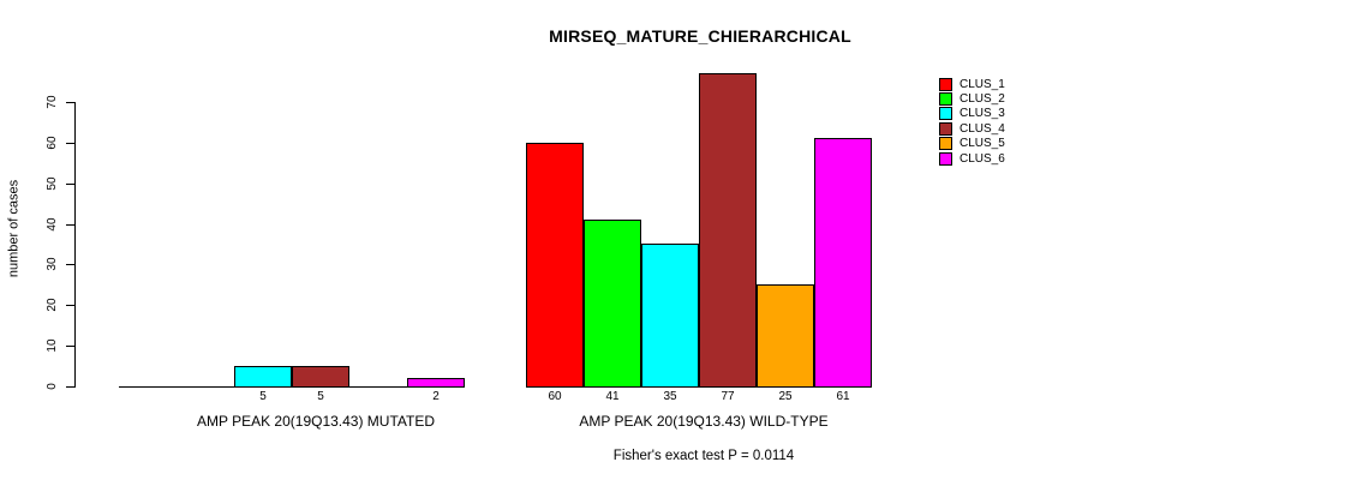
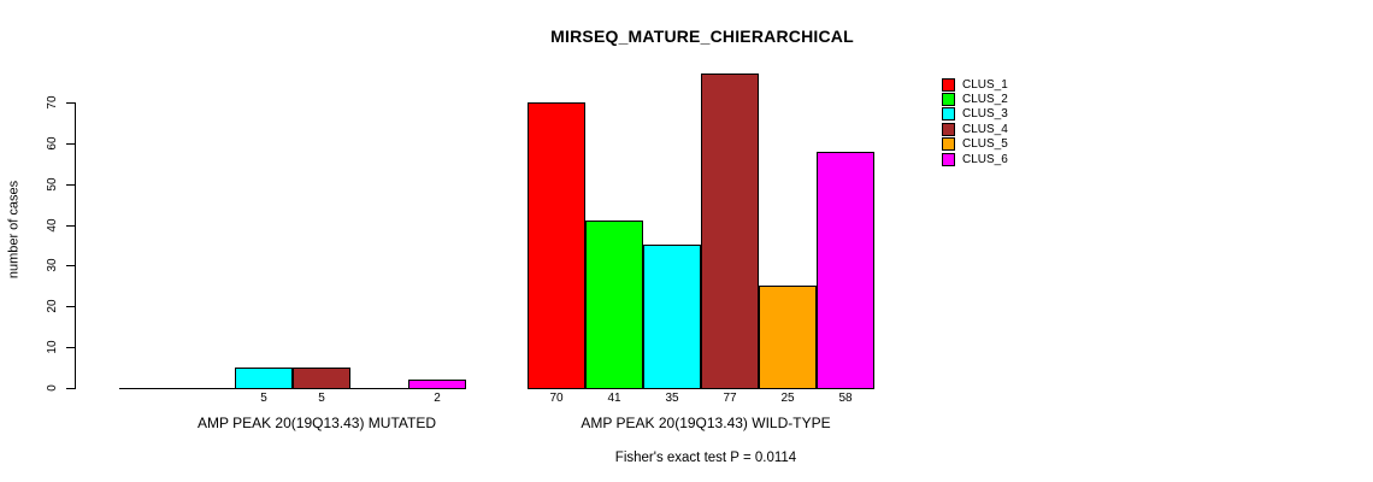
CLUS_1/AMP PEAK 20(19Q13.43) WILD-TYPE: 60 -> 70
CLUS_6/AMP PEAK 20(19Q13.43) WILD-TYPE: 61 -> 58
